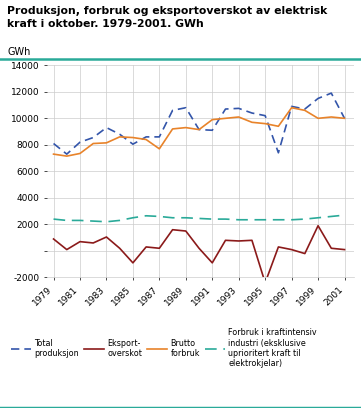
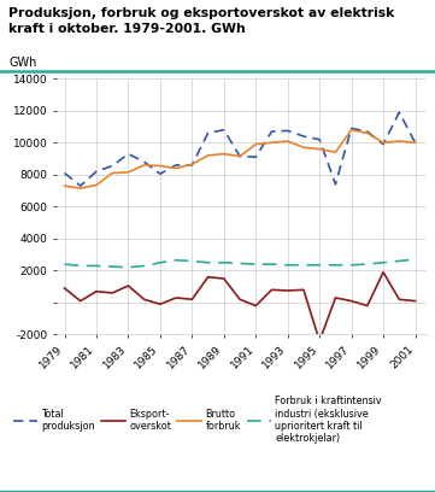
Eksport- overskot/1985: -900 -> -100
Brutto forbruk/1987: 7700 -> 8600
Eksport- overskot/1991: -900 -> -200
Total produksjon/1999: 11500 -> 9900
